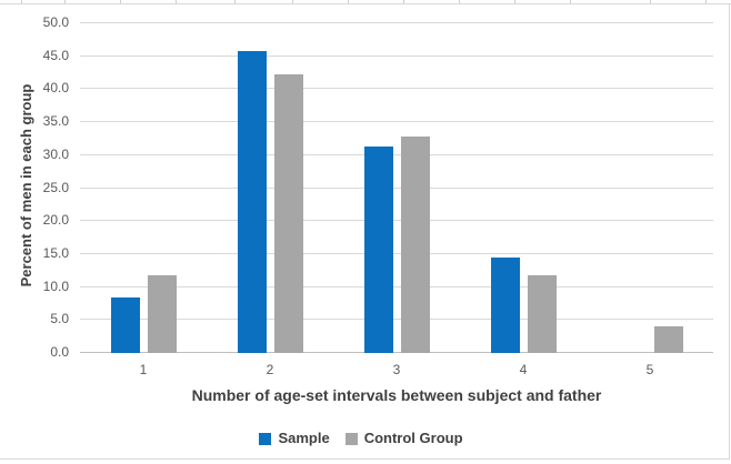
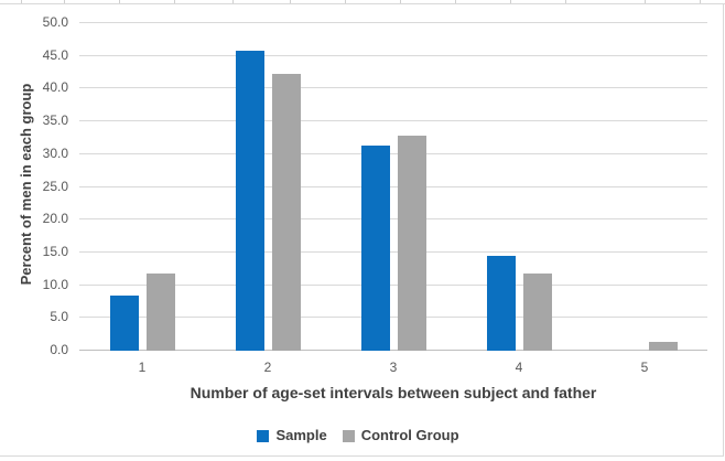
Control Group/5: 4 -> 1
